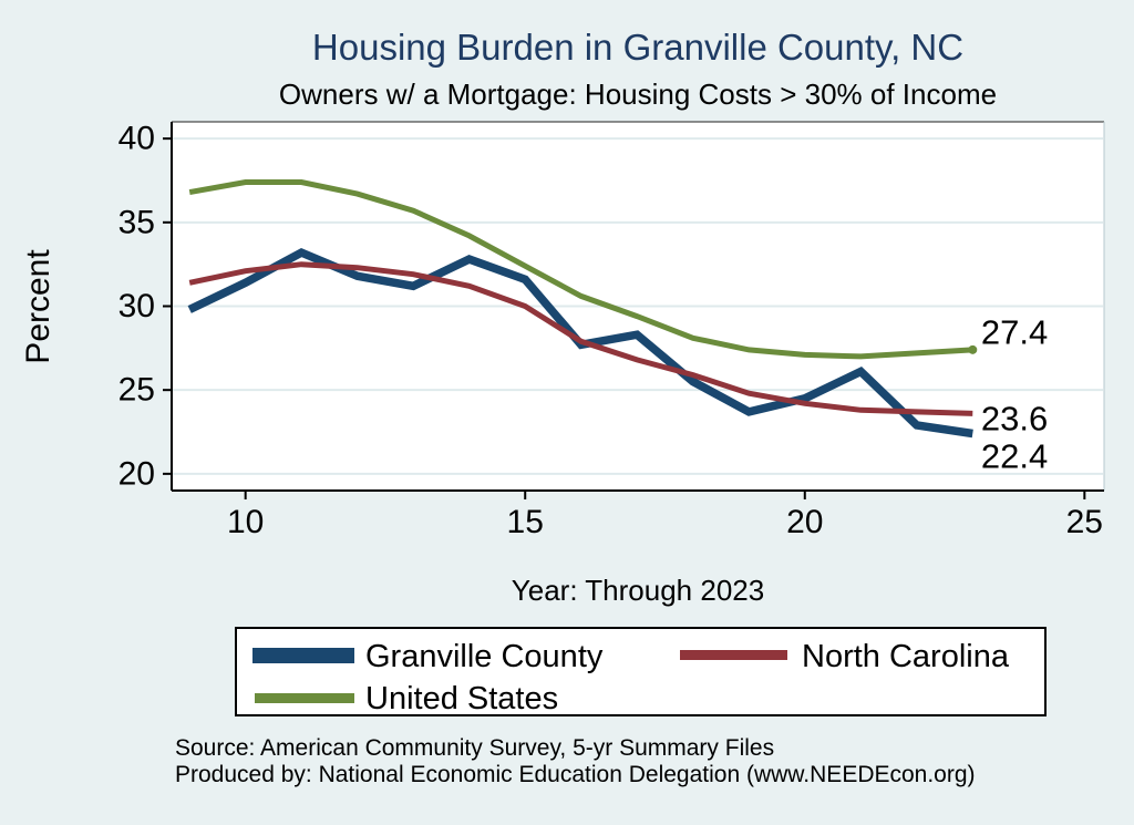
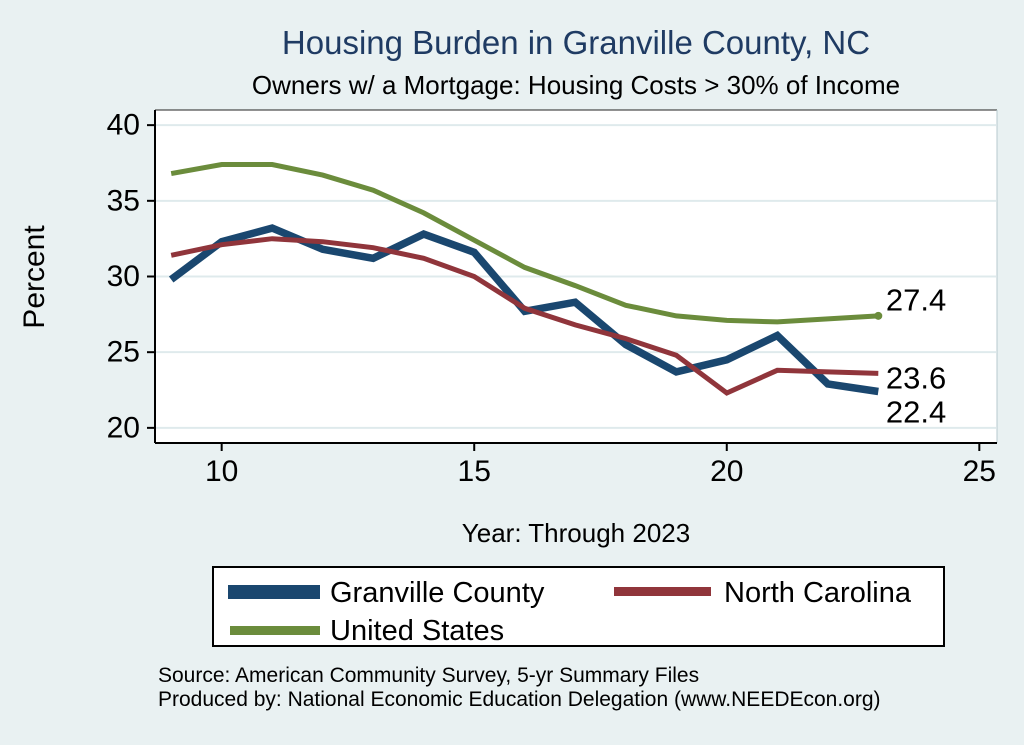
Granville County/10: 31.4 -> 32.3
North Carolina/20: 24.2 -> 22.3
